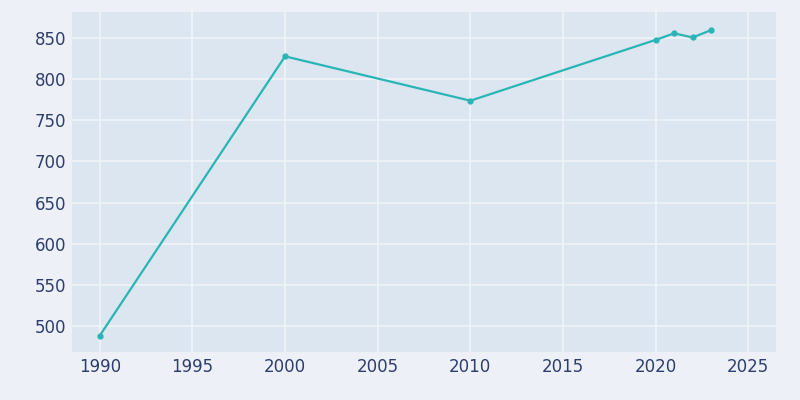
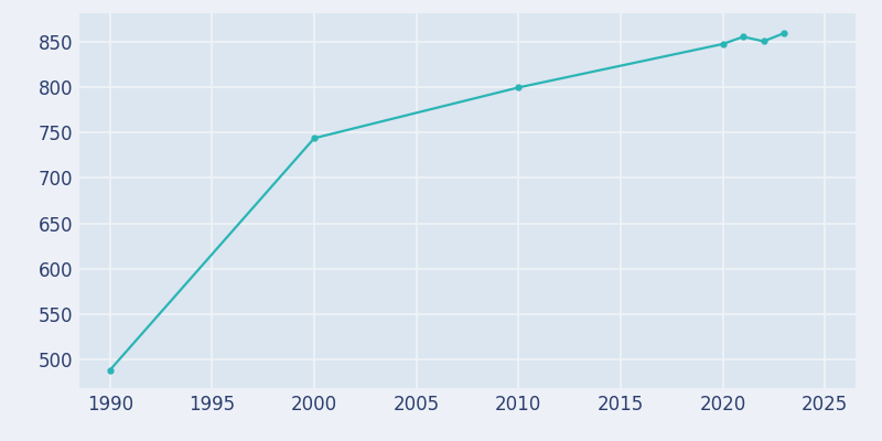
2000: 828 -> 744
2010: 774 -> 800
